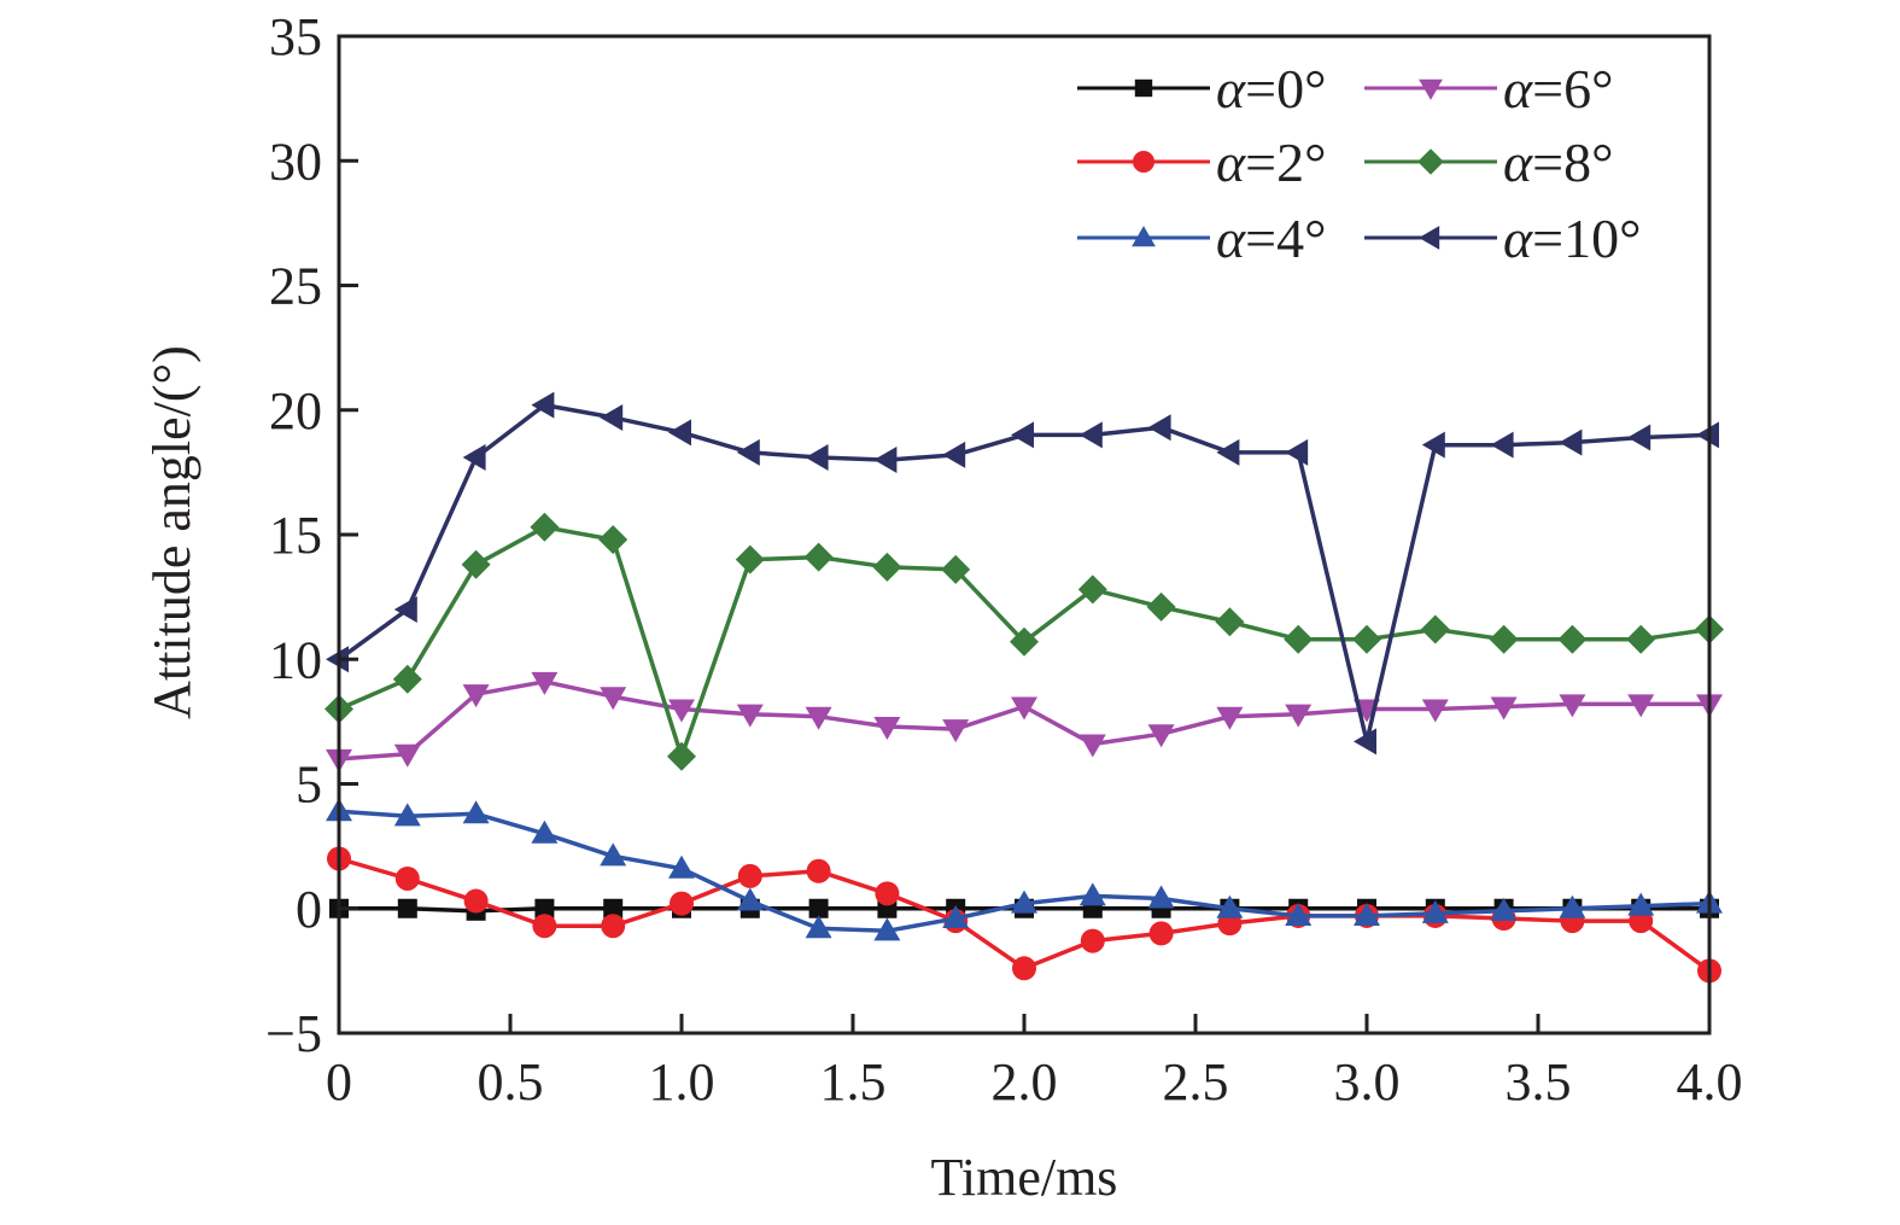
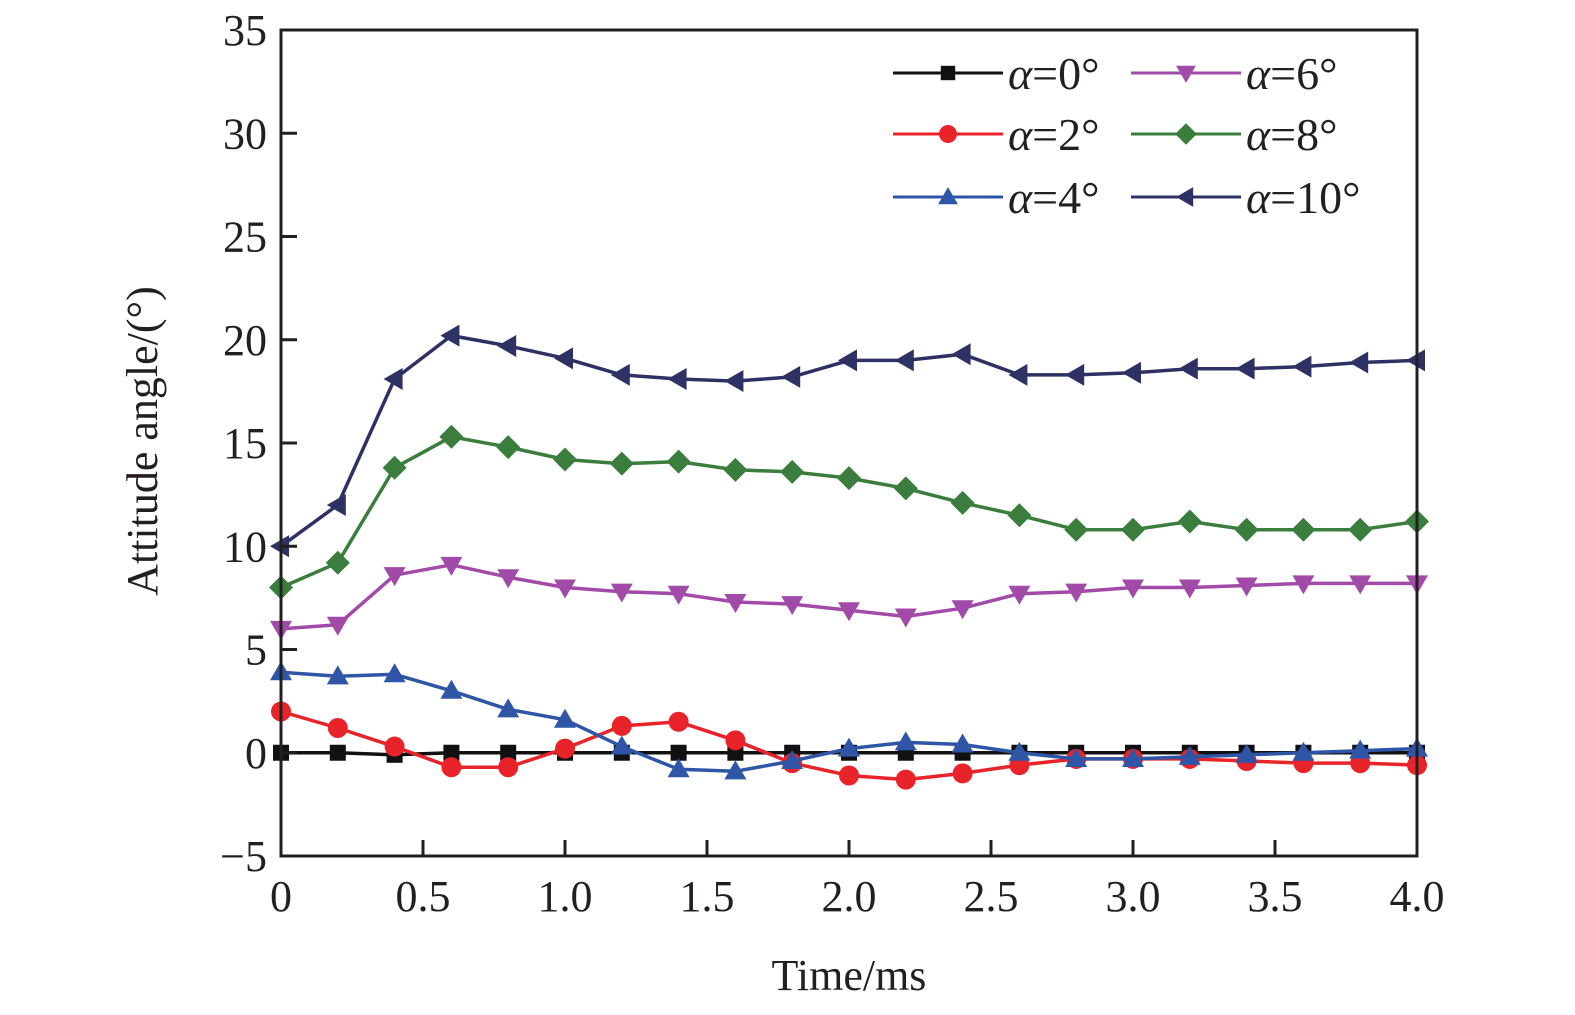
α=8°/1.0: 6.1 -> 14.2
α=2°/2.0: -2.4 -> -1.1
α=6°/2.0: 8.1 -> 6.9
α=8°/2.0: 10.7 -> 13.3
α=10°/3.0: 6.7 -> 18.4
α=2°/4.0: -2.5 -> -0.6
